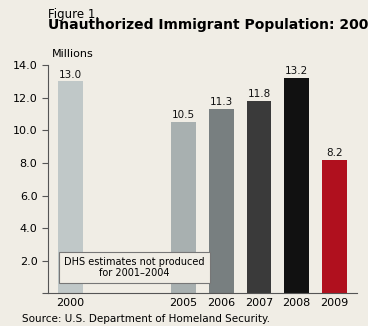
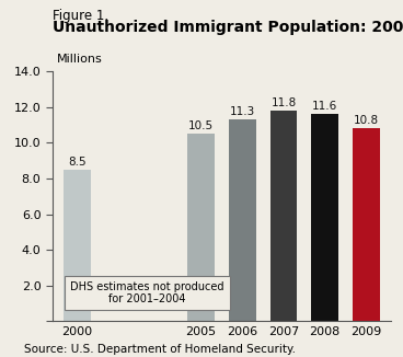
2000: 13.0 -> 8.5
2008: 13.2 -> 11.6
2009: 8.2 -> 10.8
